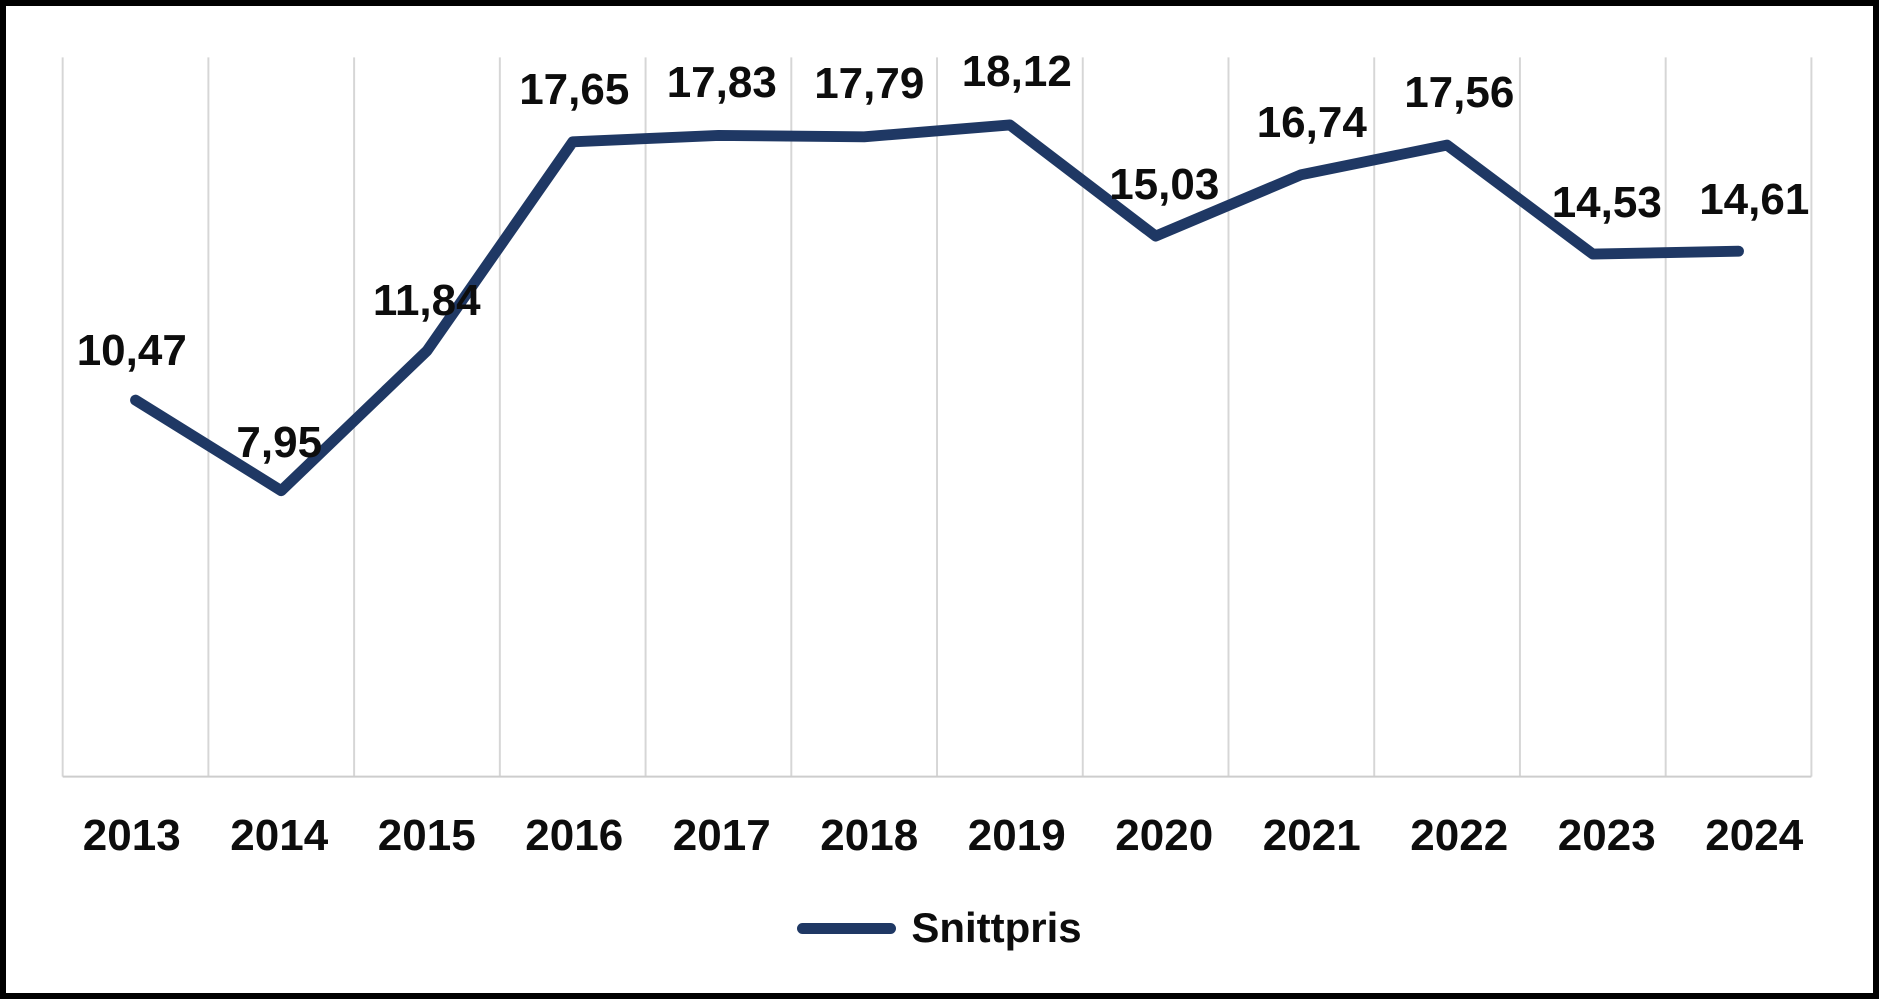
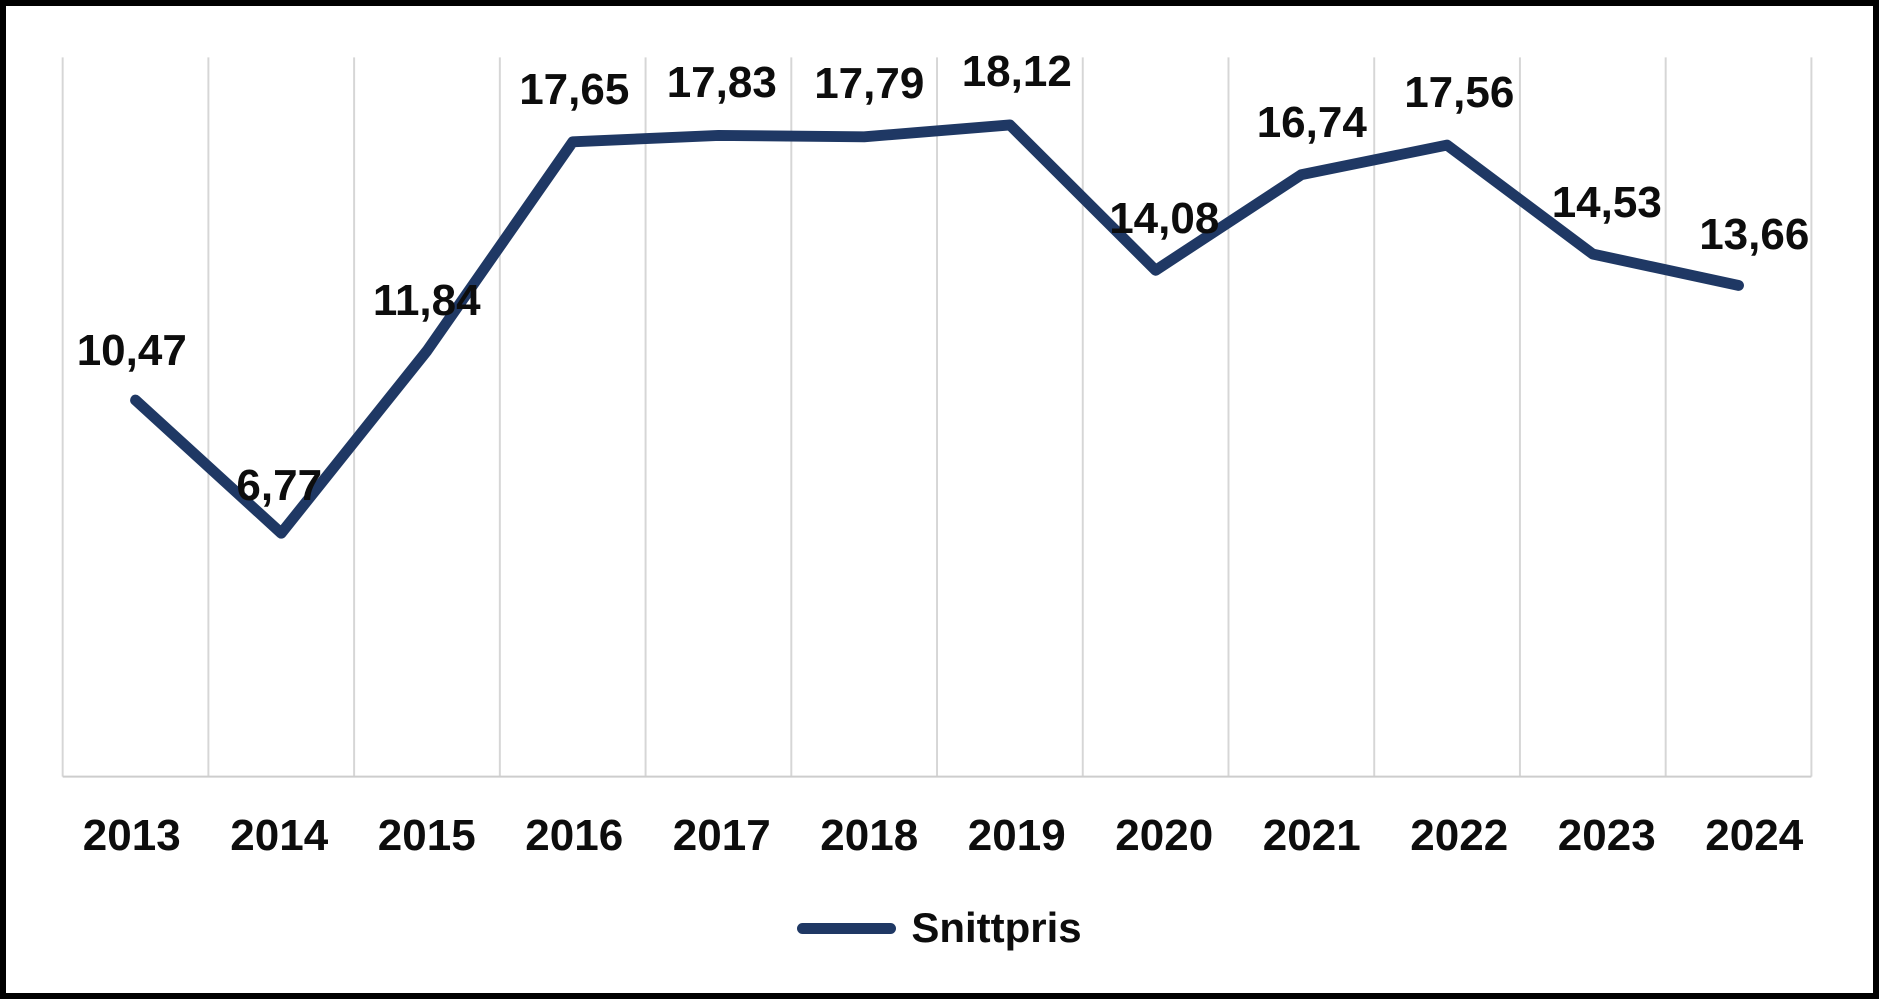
2014: 7,95 -> 6,77
2020: 15,03 -> 14,08
2024: 14,61 -> 13,66
